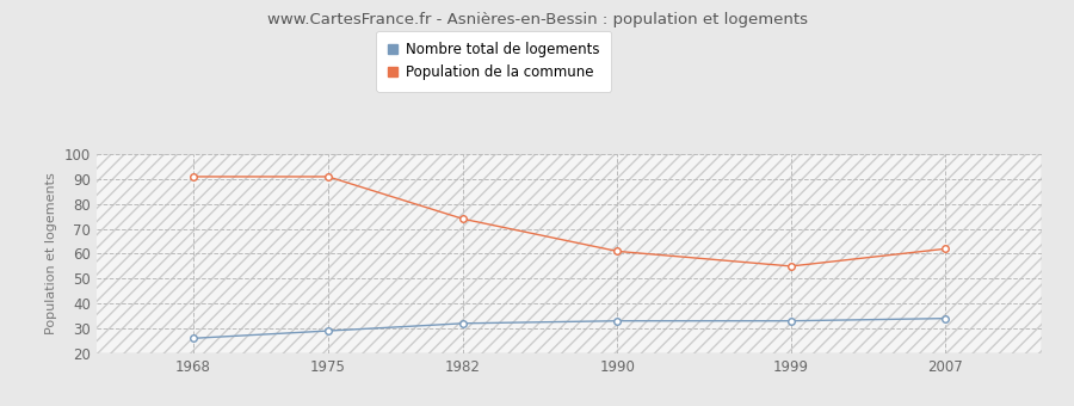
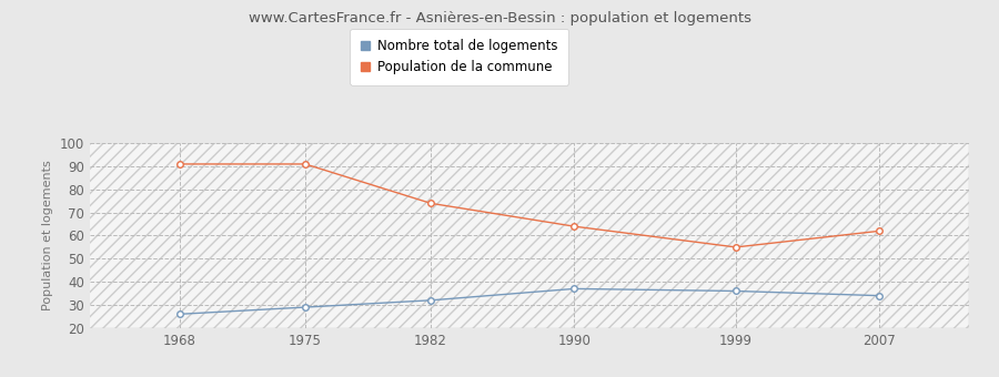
Nombre total de logements/1990: 33 -> 37
Population de la commune/1990: 61 -> 64
Nombre total de logements/1999: 33 -> 36
